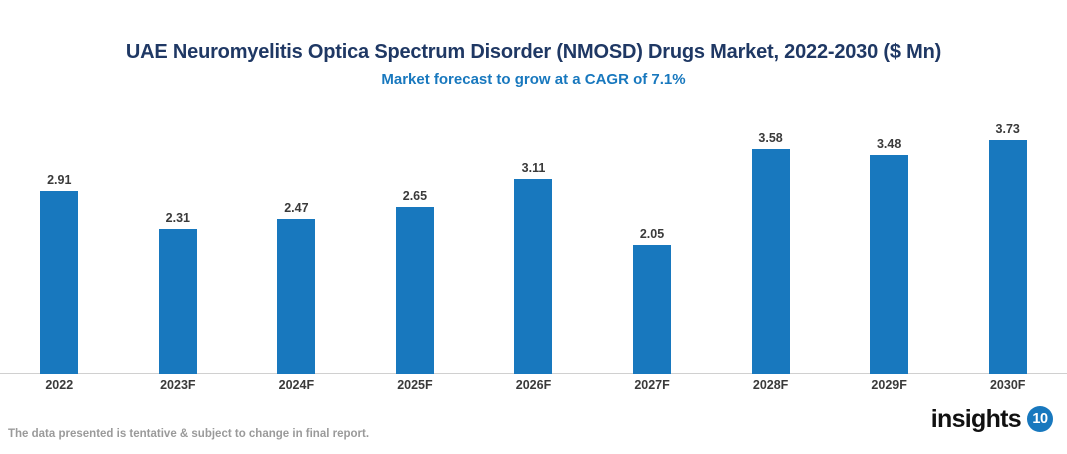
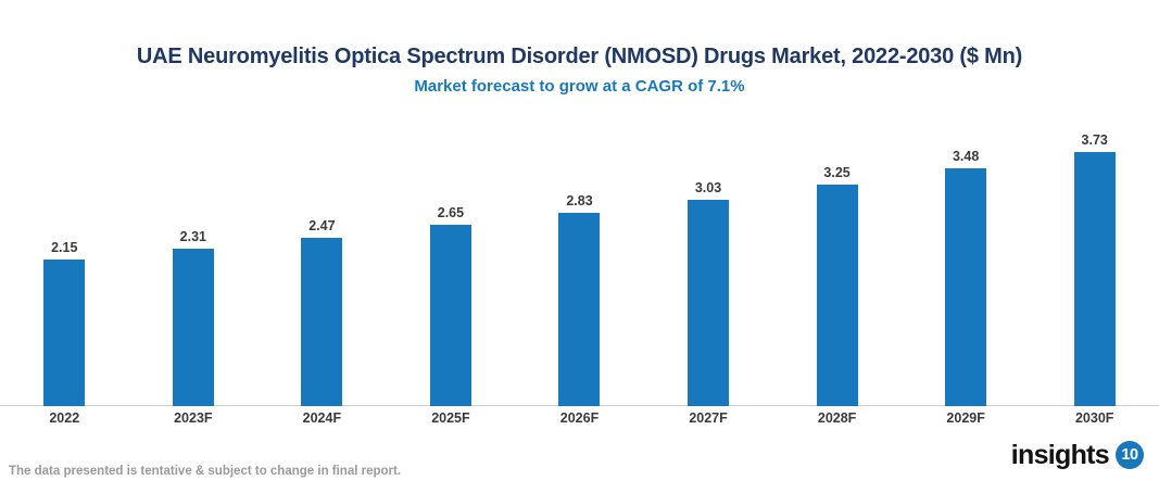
2022: 2.91 -> 2.15
2026F: 3.11 -> 2.83
2027F: 2.05 -> 3.03
2028F: 3.58 -> 3.25
